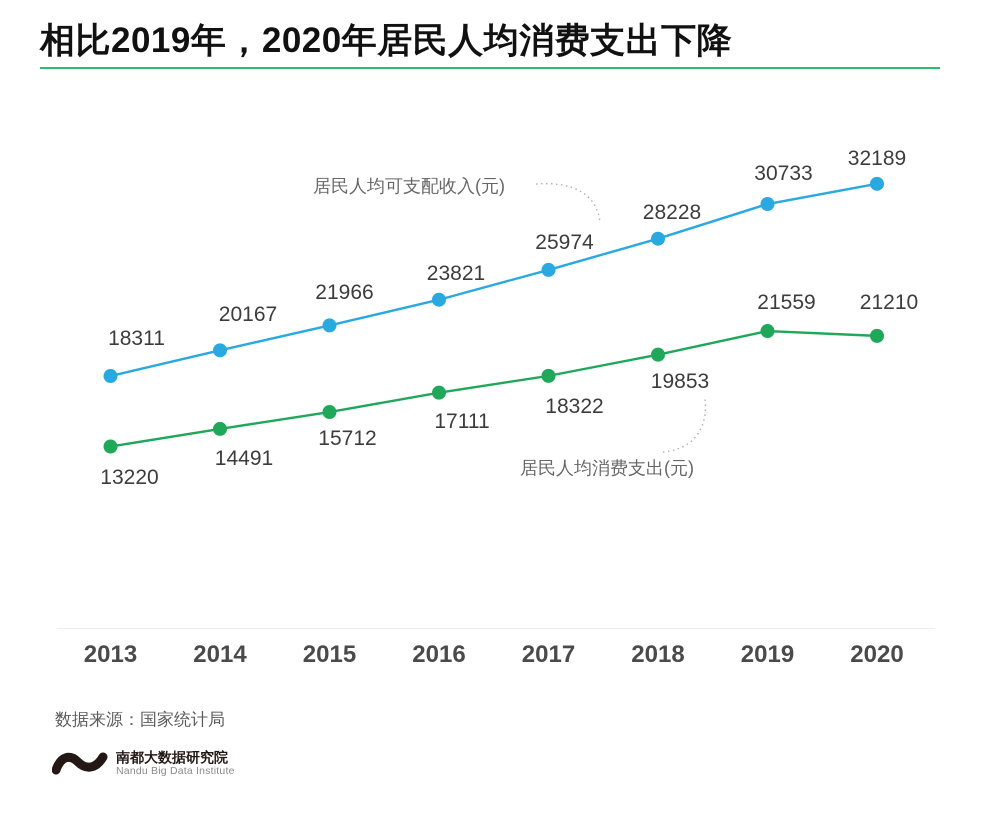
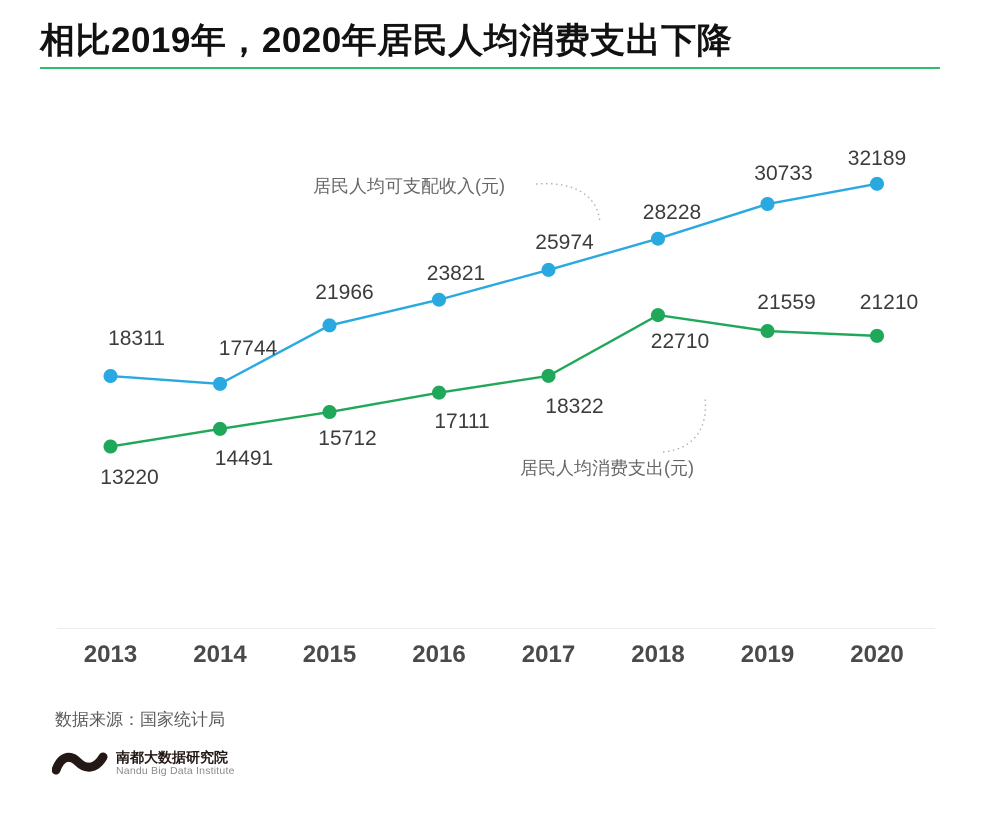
居民人均可支配收入(元)/2014: 20167 -> 17744
居民人均消费支出(元)/2018: 19853 -> 22710
